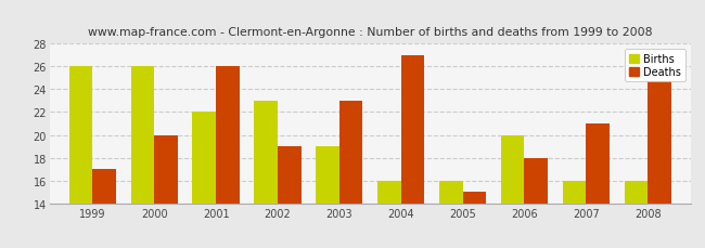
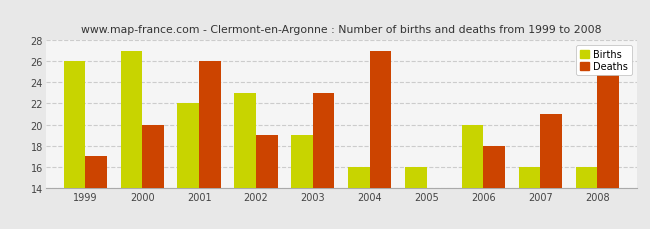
Births/2000: 26 -> 27
Deaths/2005: 15 -> 14
